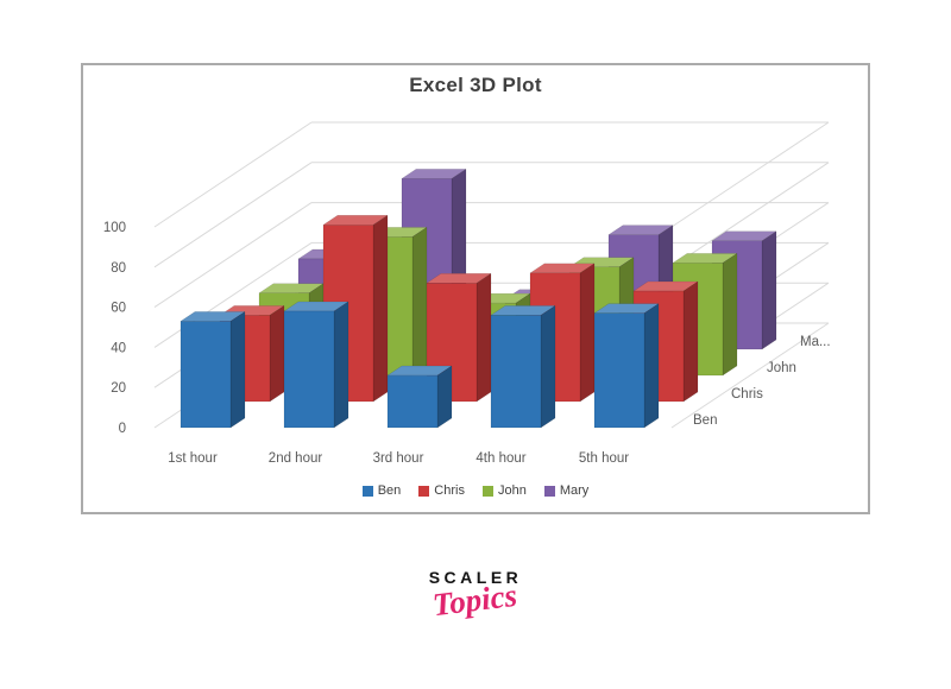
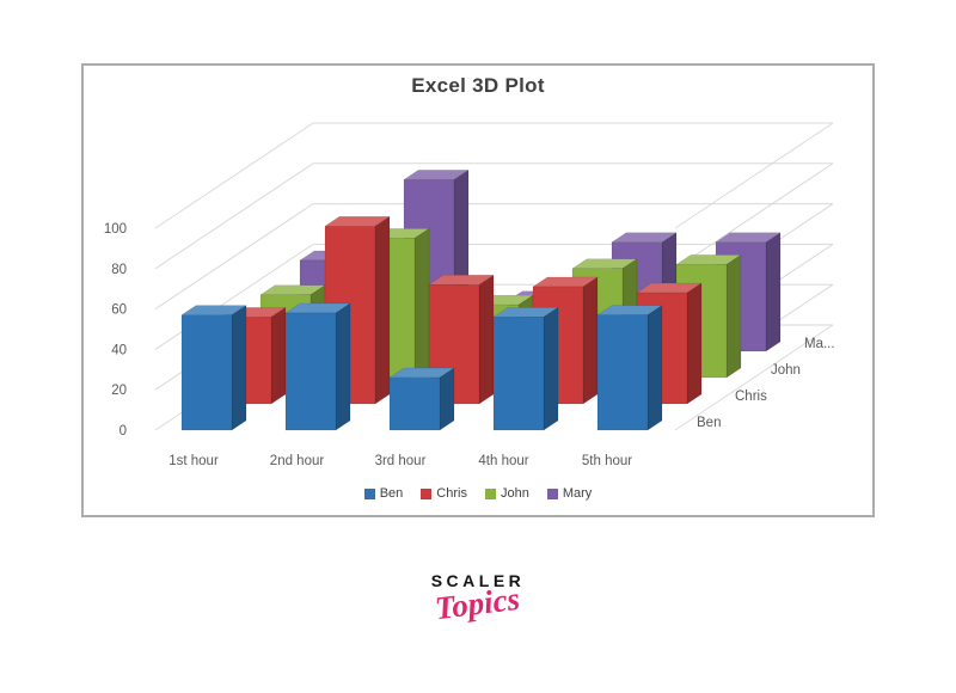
Ben/1st hour: 53 -> 57
Chris/4th hour: 64 -> 58
Mary/4th hour: 57 -> 54
